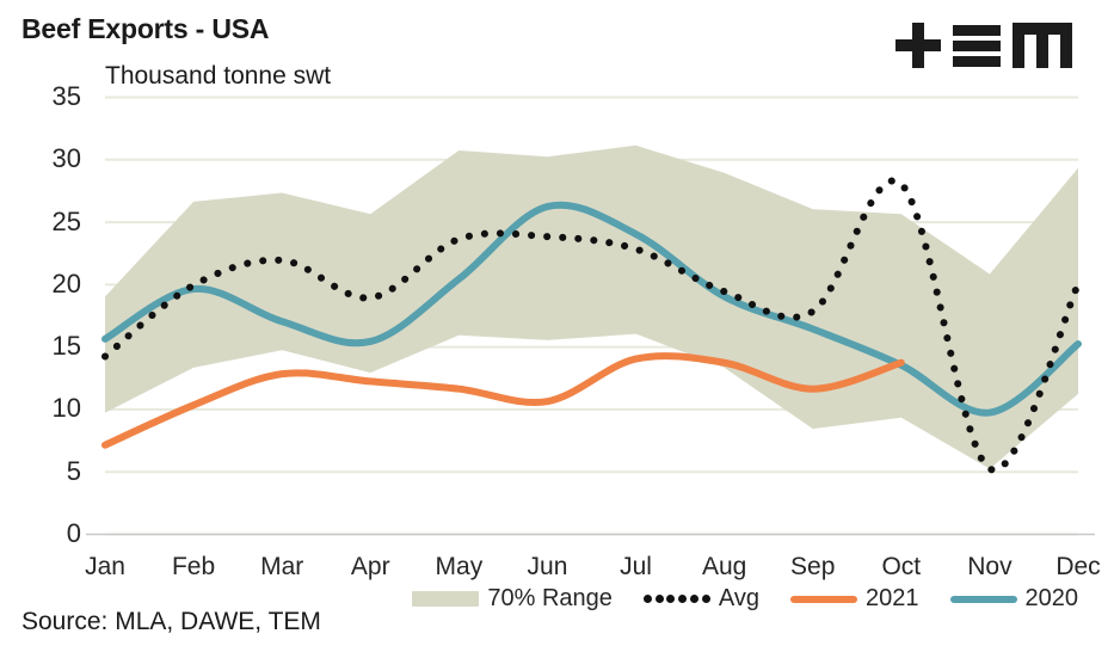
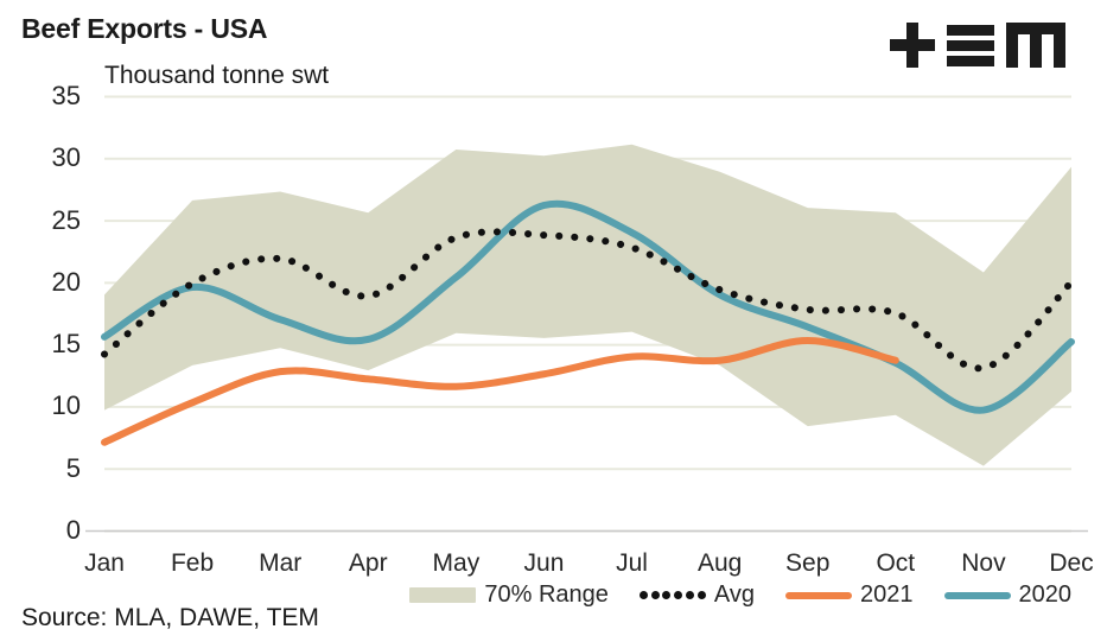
2021/Jun: 10.6 -> 12.6
2021/Sep: 11.6 -> 15.3
Avg/Oct: 28.0 -> 17.5
Avg/Nov: 5.2 -> 13.1
